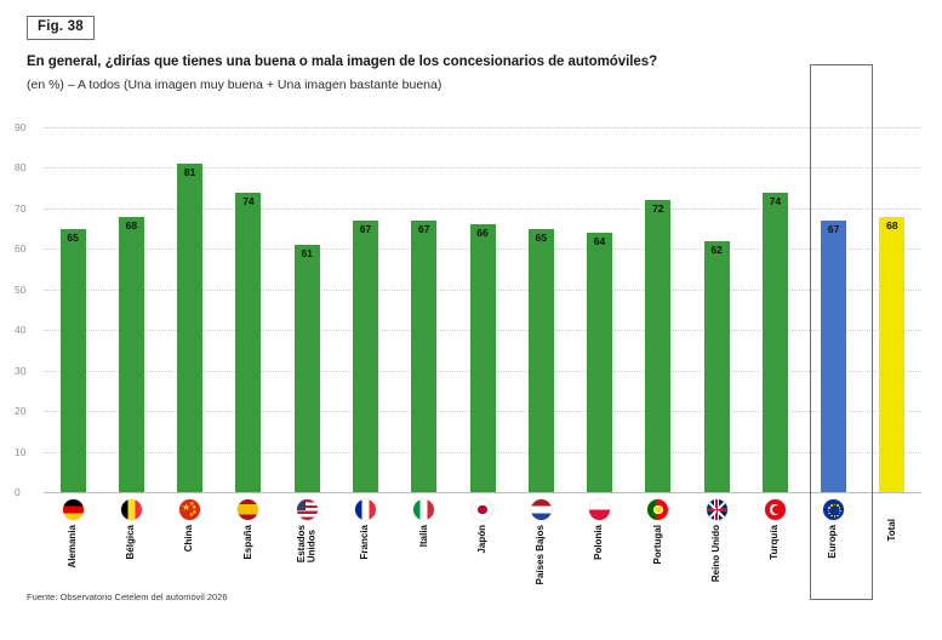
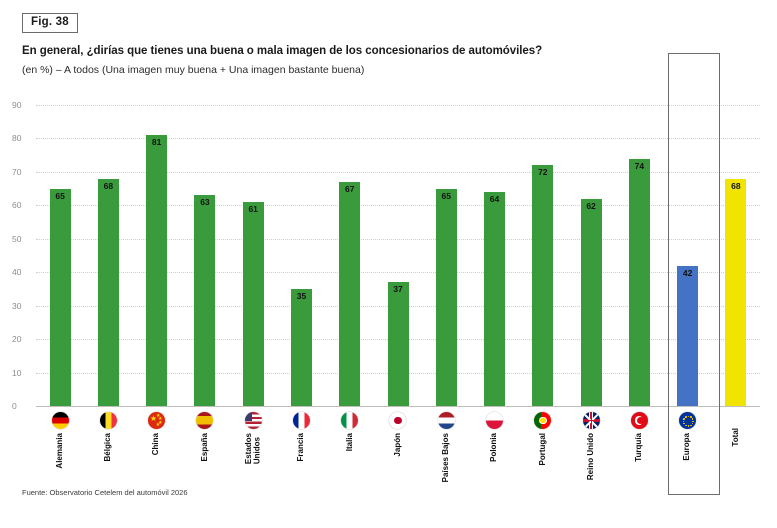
España: 74 -> 63
Francia: 67 -> 35
Japón: 66 -> 37
Europa: 67 -> 42
